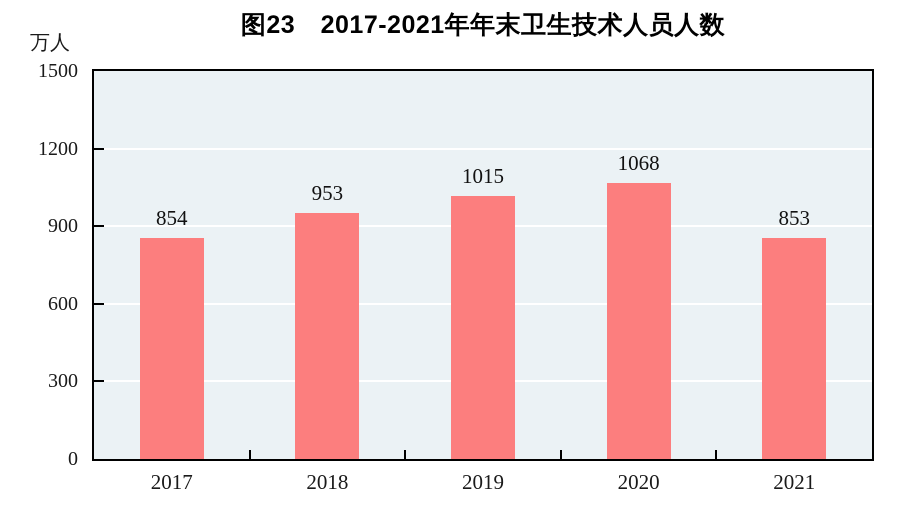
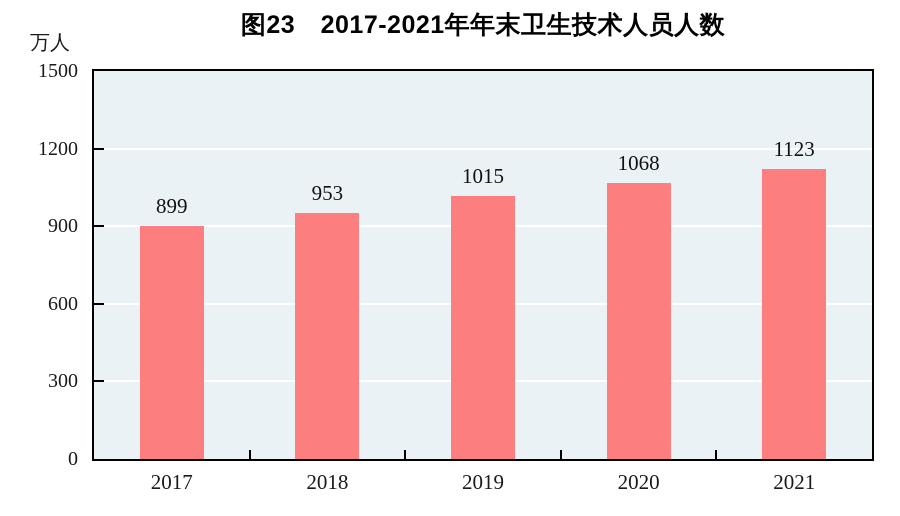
2017: 854 -> 899
2021: 853 -> 1123
